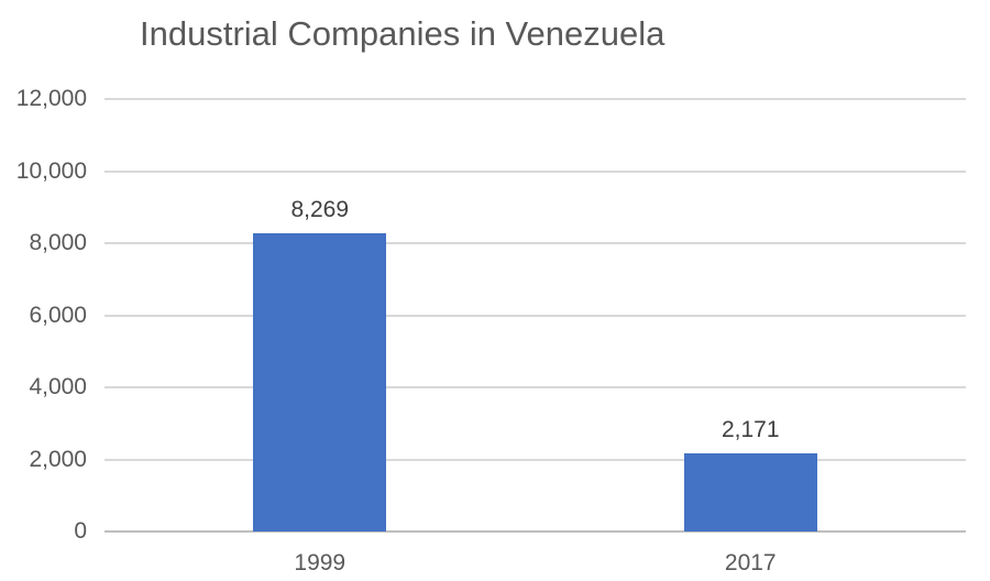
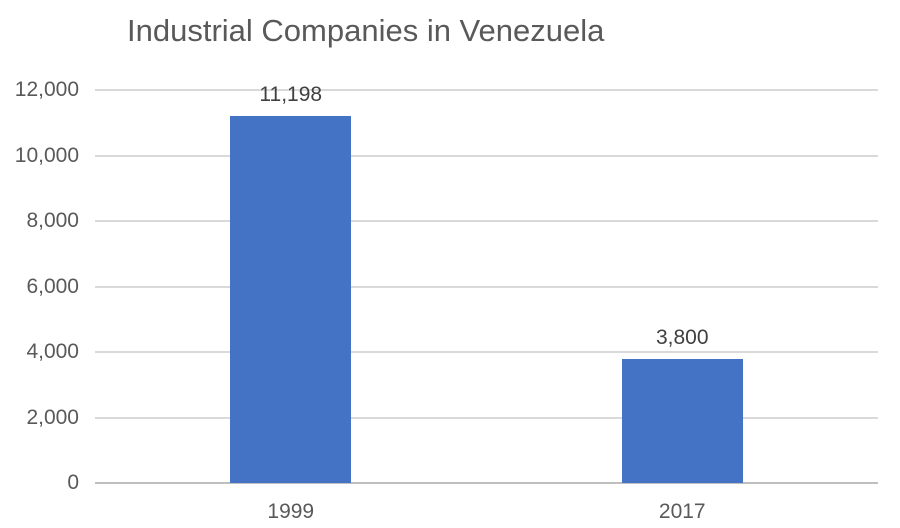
1999: 8,269 -> 11,198
2017: 2,171 -> 3,800
